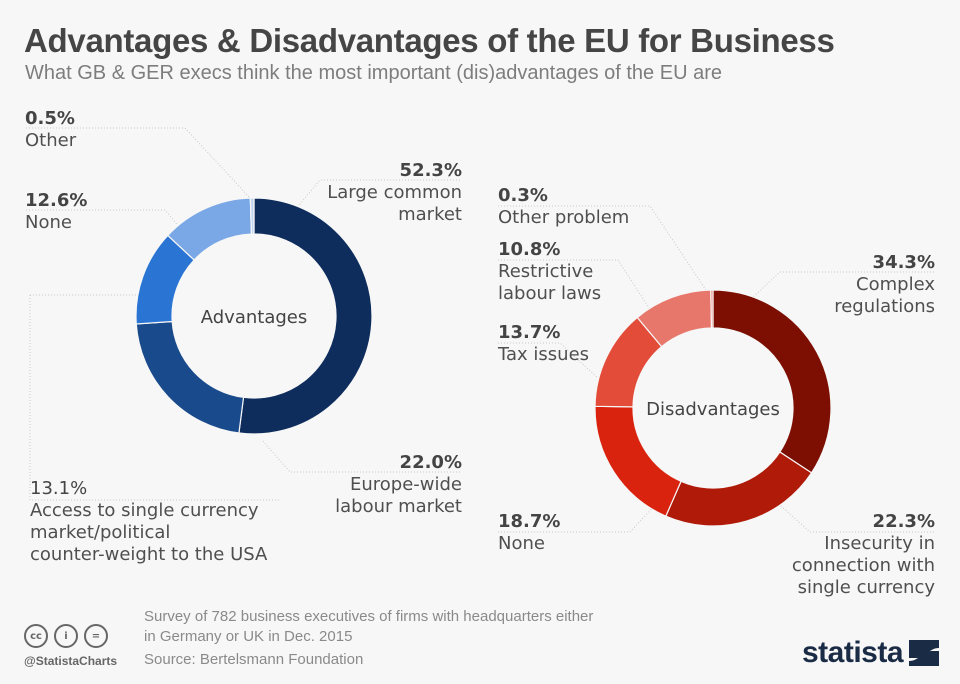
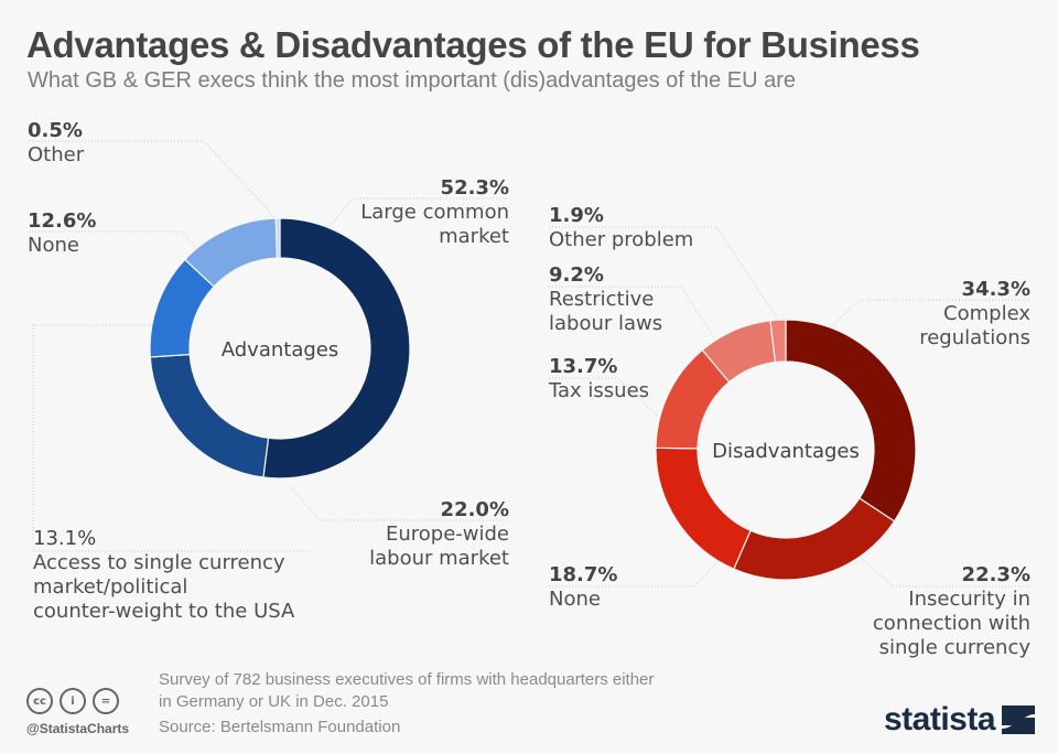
Disadvantages/Restrictive labour laws: 10.8% -> 9.2%
Disadvantages/Other problem: 0.3% -> 1.9%
